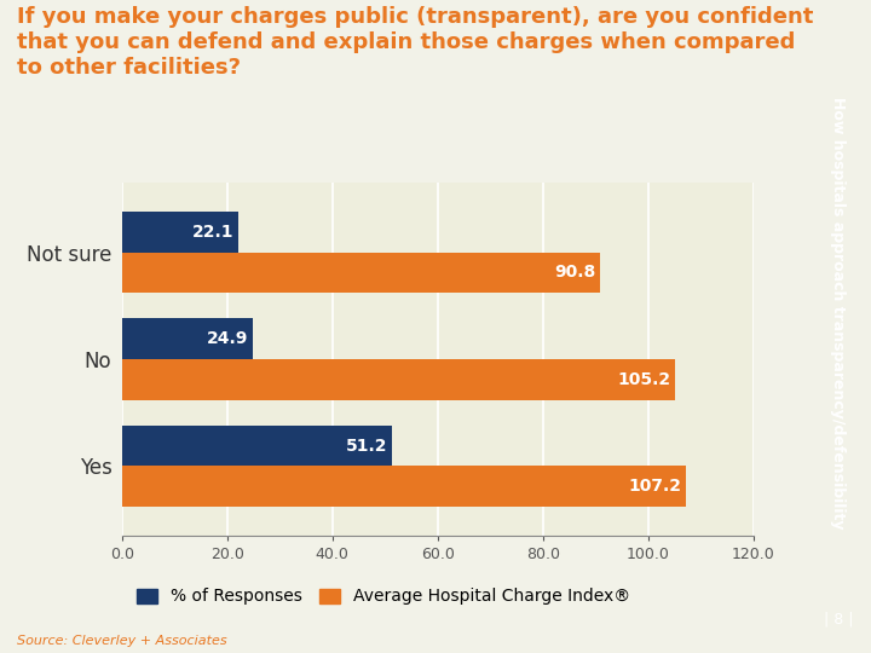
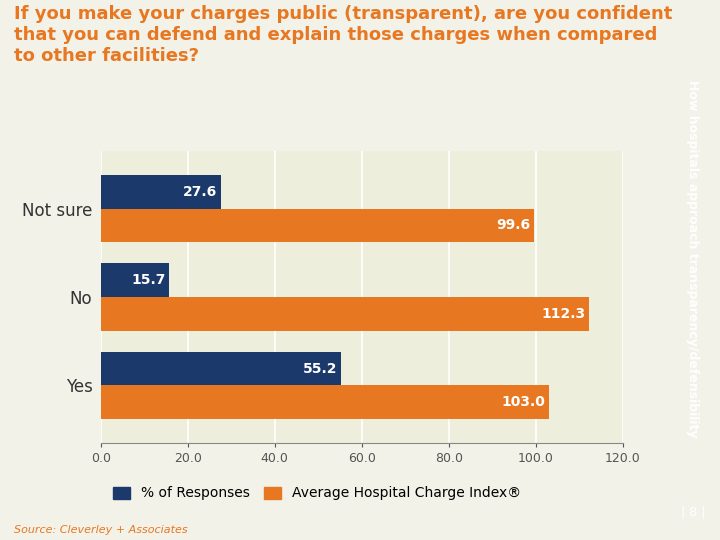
% of Responses/Not sure: 22.1 -> 27.6
Average Hospital Charge Index®/Not sure: 90.8 -> 99.6
% of Responses/No: 24.9 -> 15.7
Average Hospital Charge Index®/No: 105.2 -> 112.3
% of Responses/Yes: 51.2 -> 55.2
Average Hospital Charge Index®/Yes: 107.2 -> 103.0
